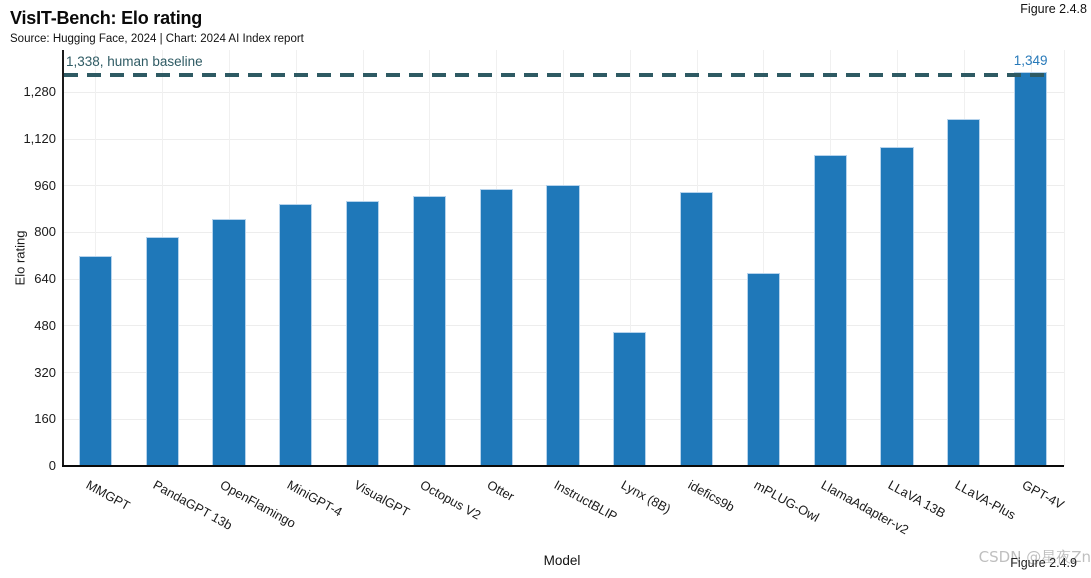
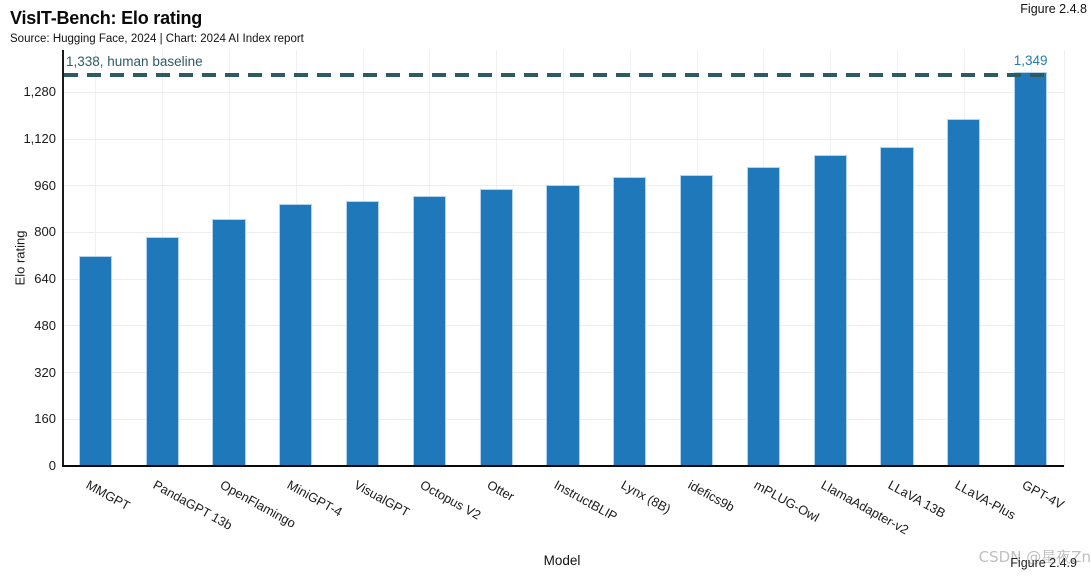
Lynx (8B): 460 -> 990
idefics9b: 940 -> 1000
mPLUG-Owl: 660 -> 1020
